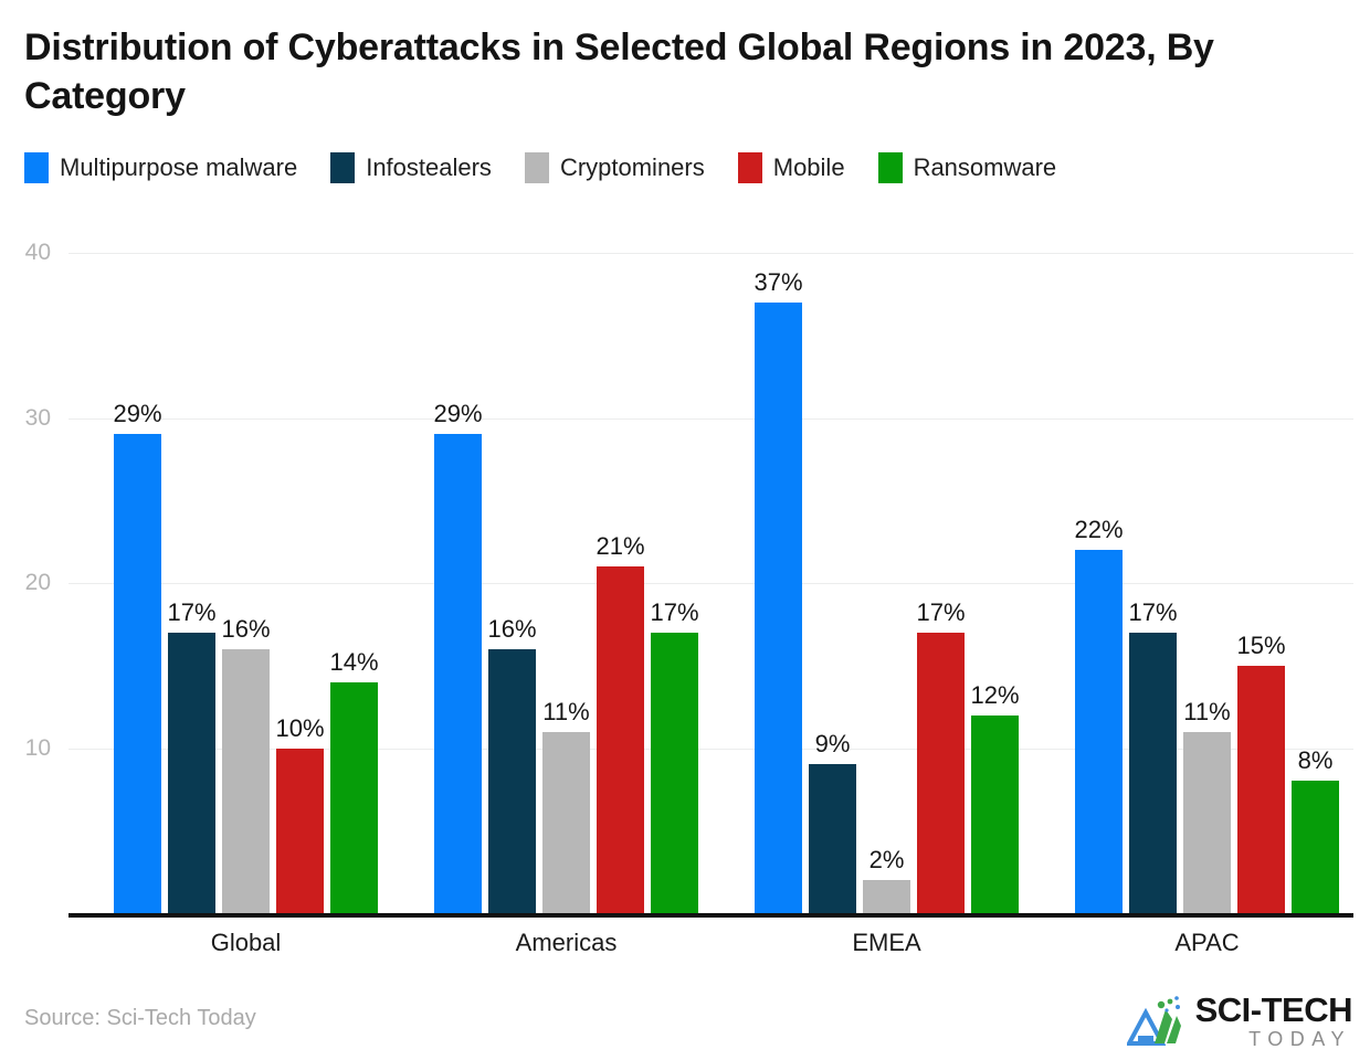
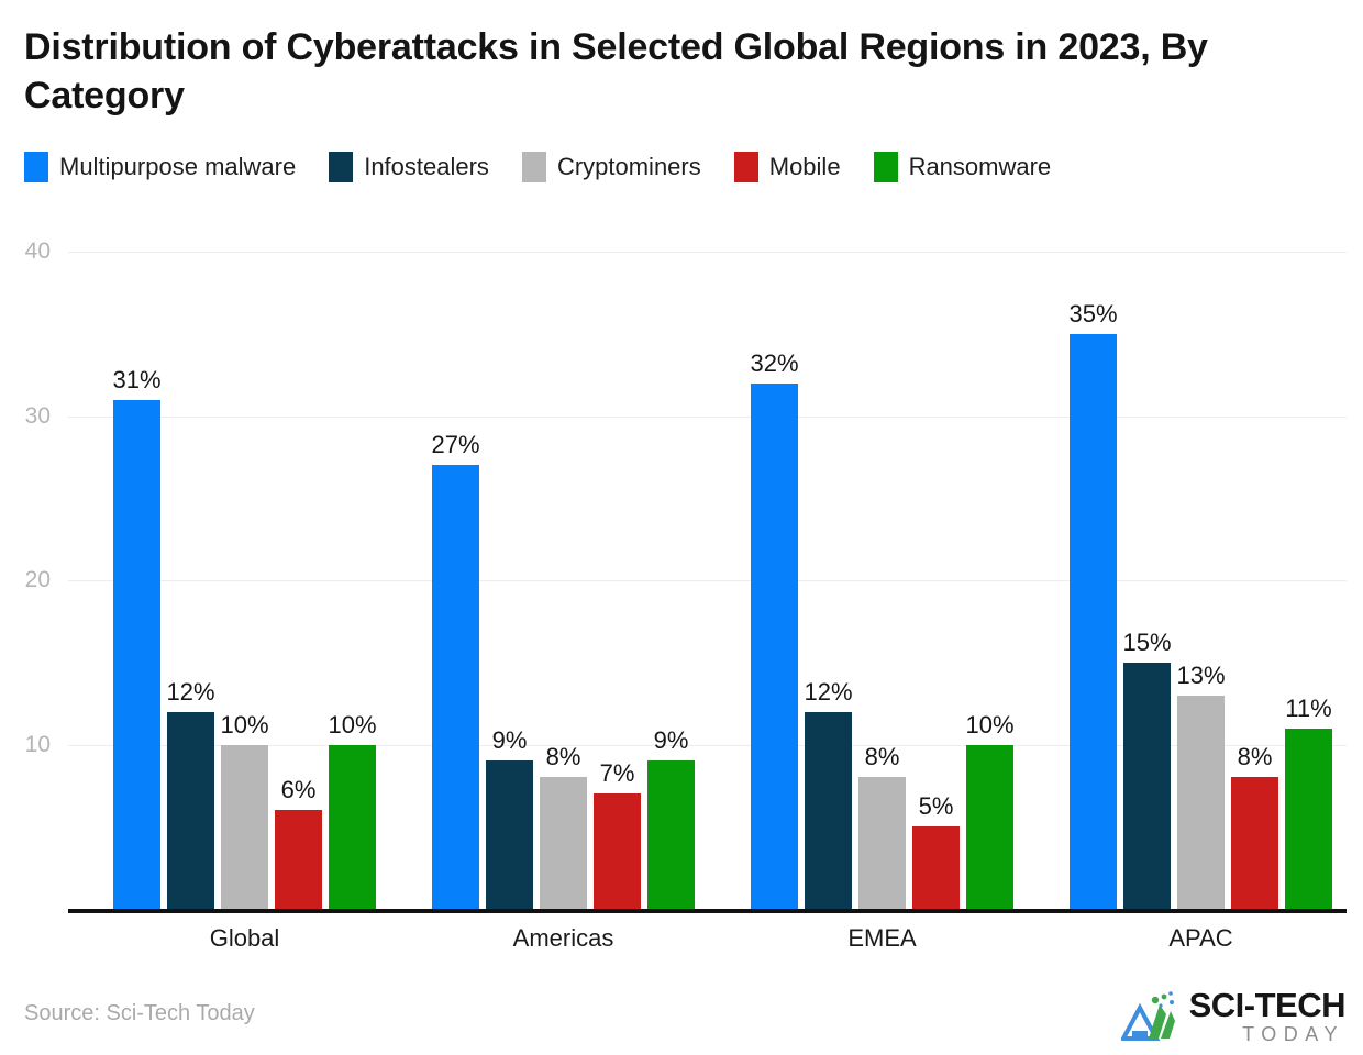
Multipurpose malware/Global: 29% -> 31%
Infostealers/Global: 17% -> 12%
Cryptominers/Global: 16% -> 10%
Mobile/Global: 10% -> 6%
Ransomware/Global: 14% -> 10%
Multipurpose malware/Americas: 29% -> 27%
Infostealers/Americas: 16% -> 9%
Cryptominers/Americas: 11% -> 8%
Mobile/Americas: 21% -> 7%
Ransomware/Americas: 17% -> 9%
Multipurpose malware/EMEA: 37% -> 32%
Infostealers/EMEA: 9% -> 12%
Cryptominers/EMEA: 2% -> 8%
Mobile/EMEA: 17% -> 5%
Ransomware/EMEA: 12% -> 10%
Multipurpose malware/APAC: 22% -> 35%
Infostealers/APAC: 17% -> 15%
Cryptominers/APAC: 11% -> 13%
Mobile/APAC: 15% -> 8%
Ransomware/APAC: 8% -> 11%
